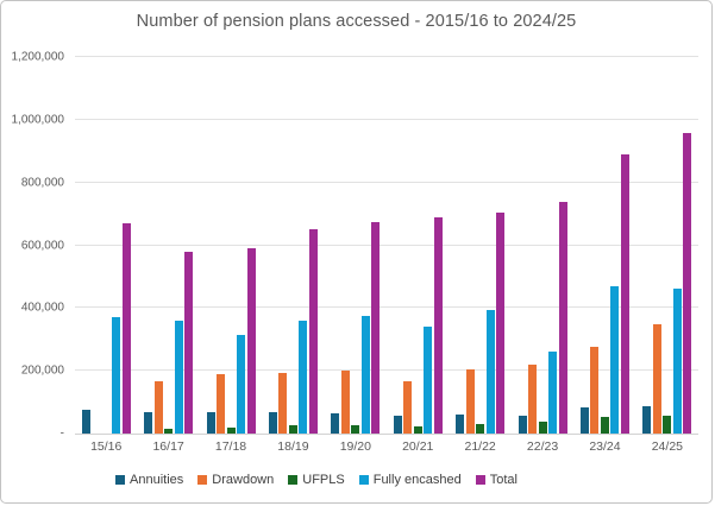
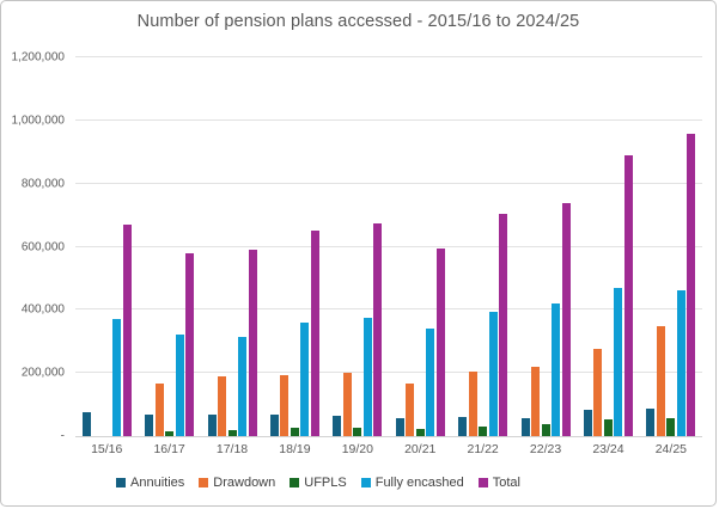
Fully encashed/16/17: 360000 -> 320000
Total/20/21: 690000 -> 600000
Fully encashed/22/23: 260000 -> 420000
